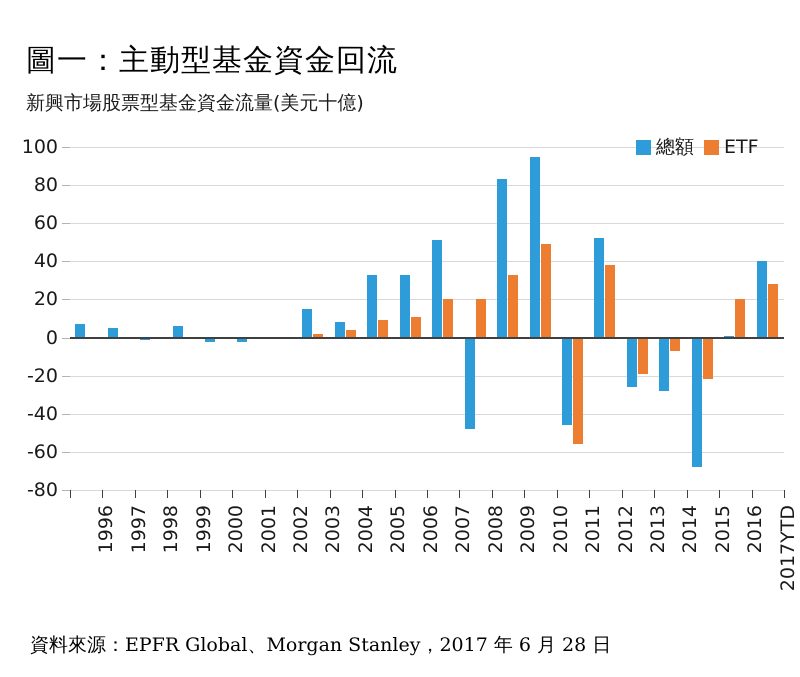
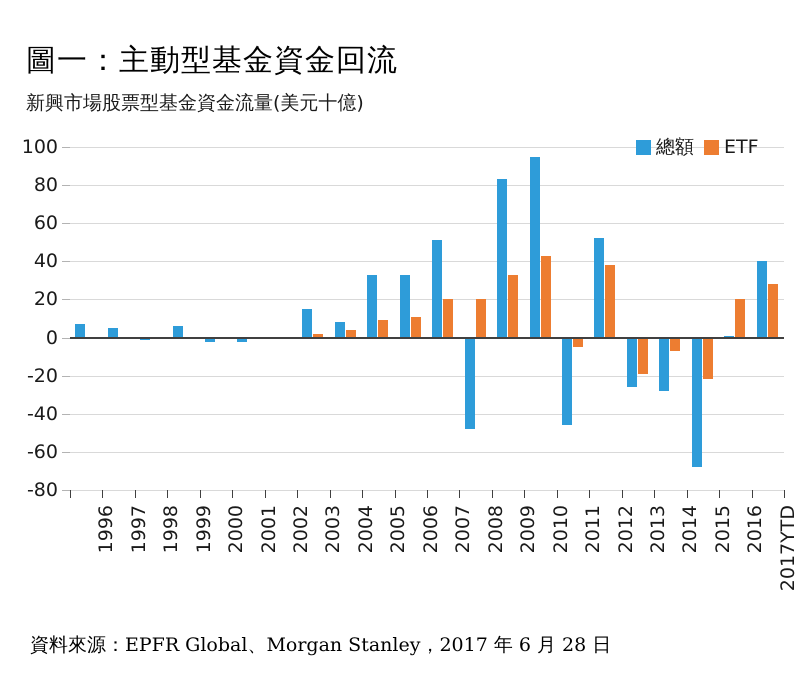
ETF/2010: 49 -> 43
ETF/2011: -56 -> -5
